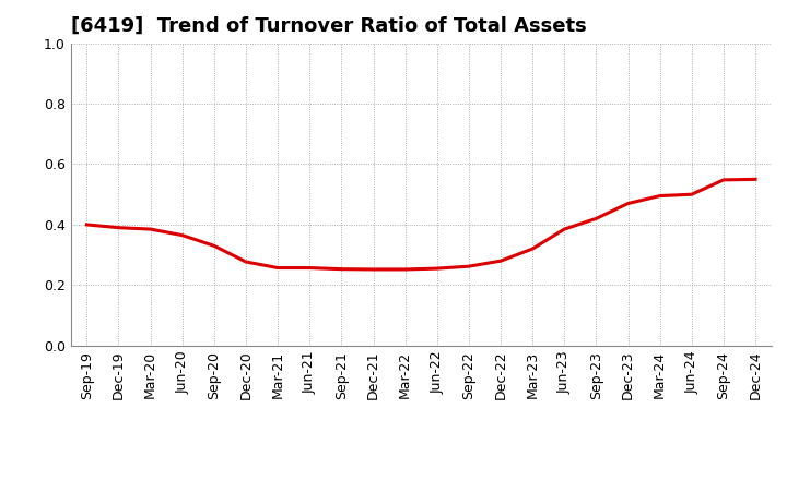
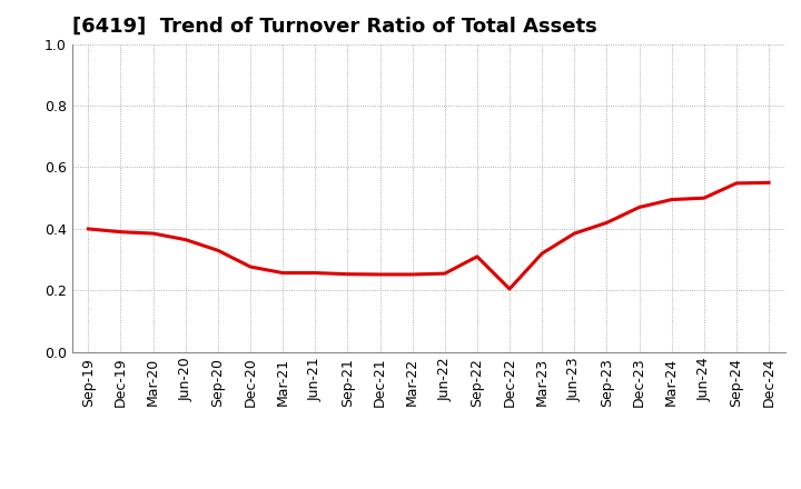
Sep-22: 0.262 -> 0.310
Dec-22: 0.280 -> 0.205
